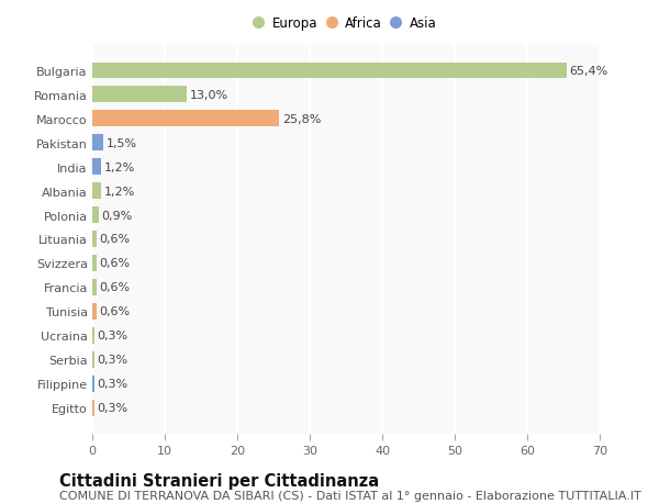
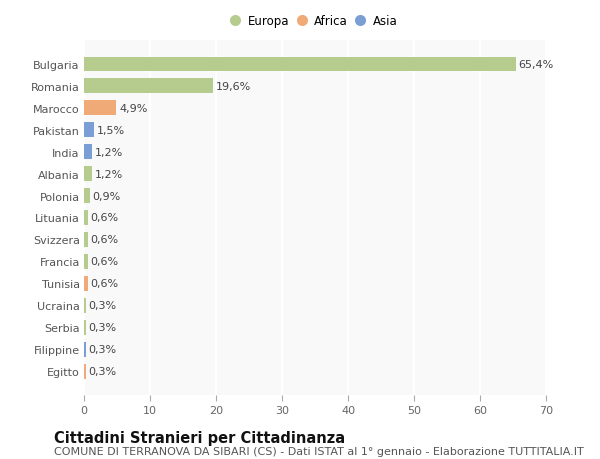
Romania: 13,0% -> 19,6%
Marocco: 25,8% -> 4,9%
